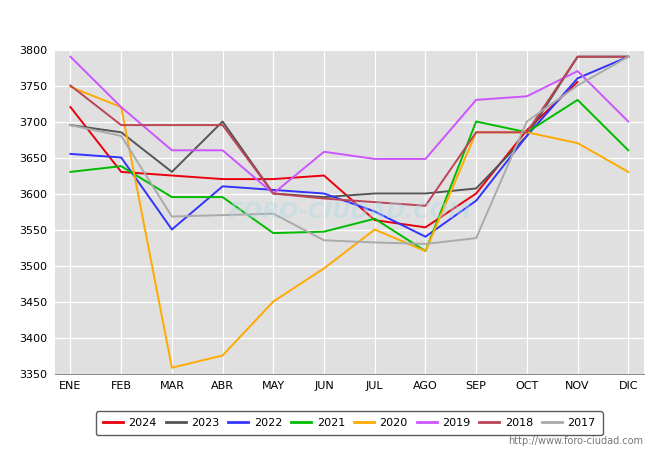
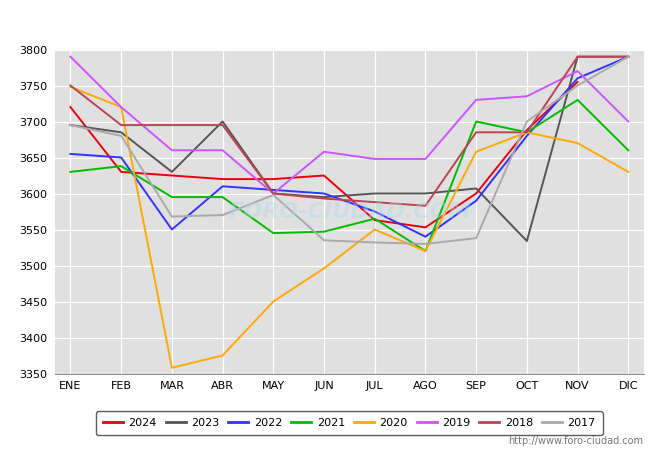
2017/MAY: 3572 -> 3598
2020/SEP: 3685 -> 3658
2023/OCT: 3680 -> 3534
